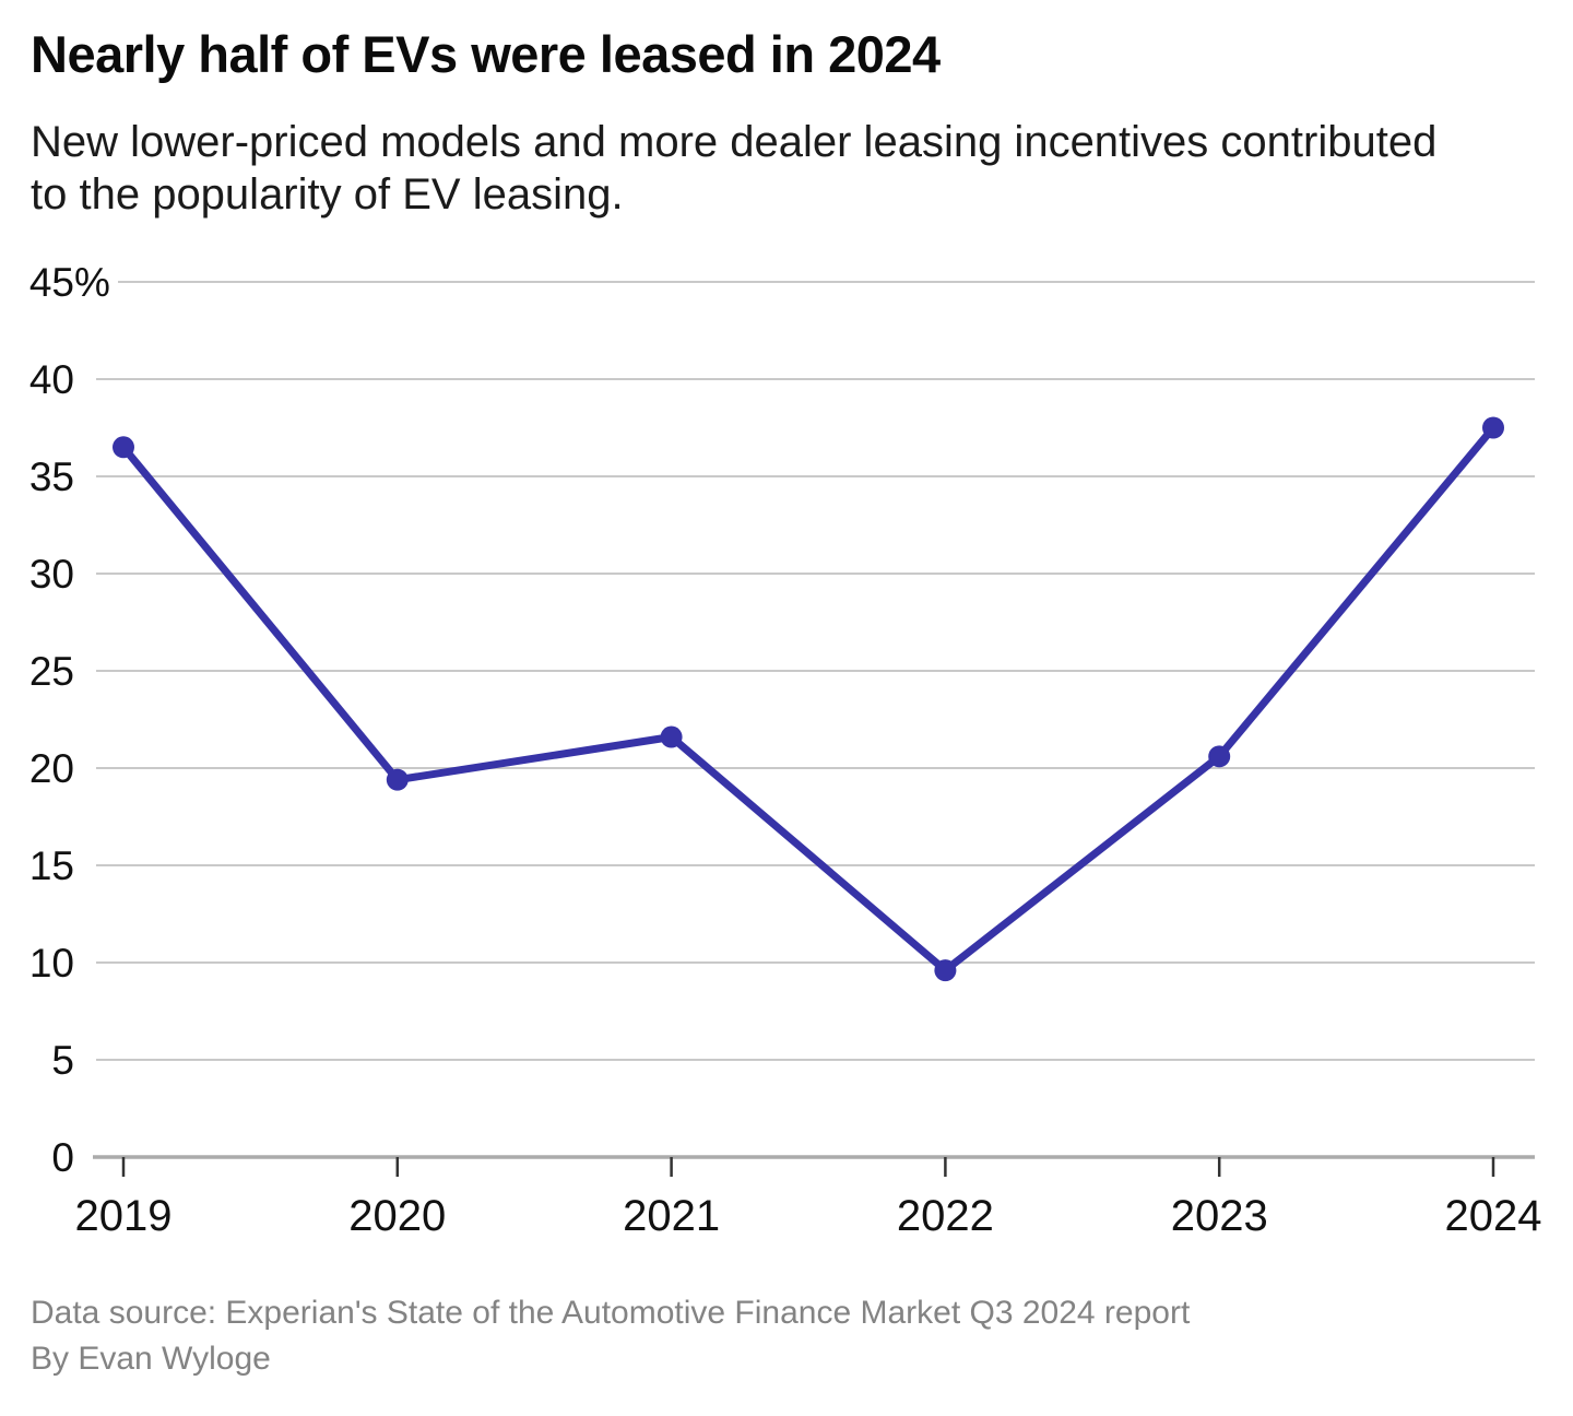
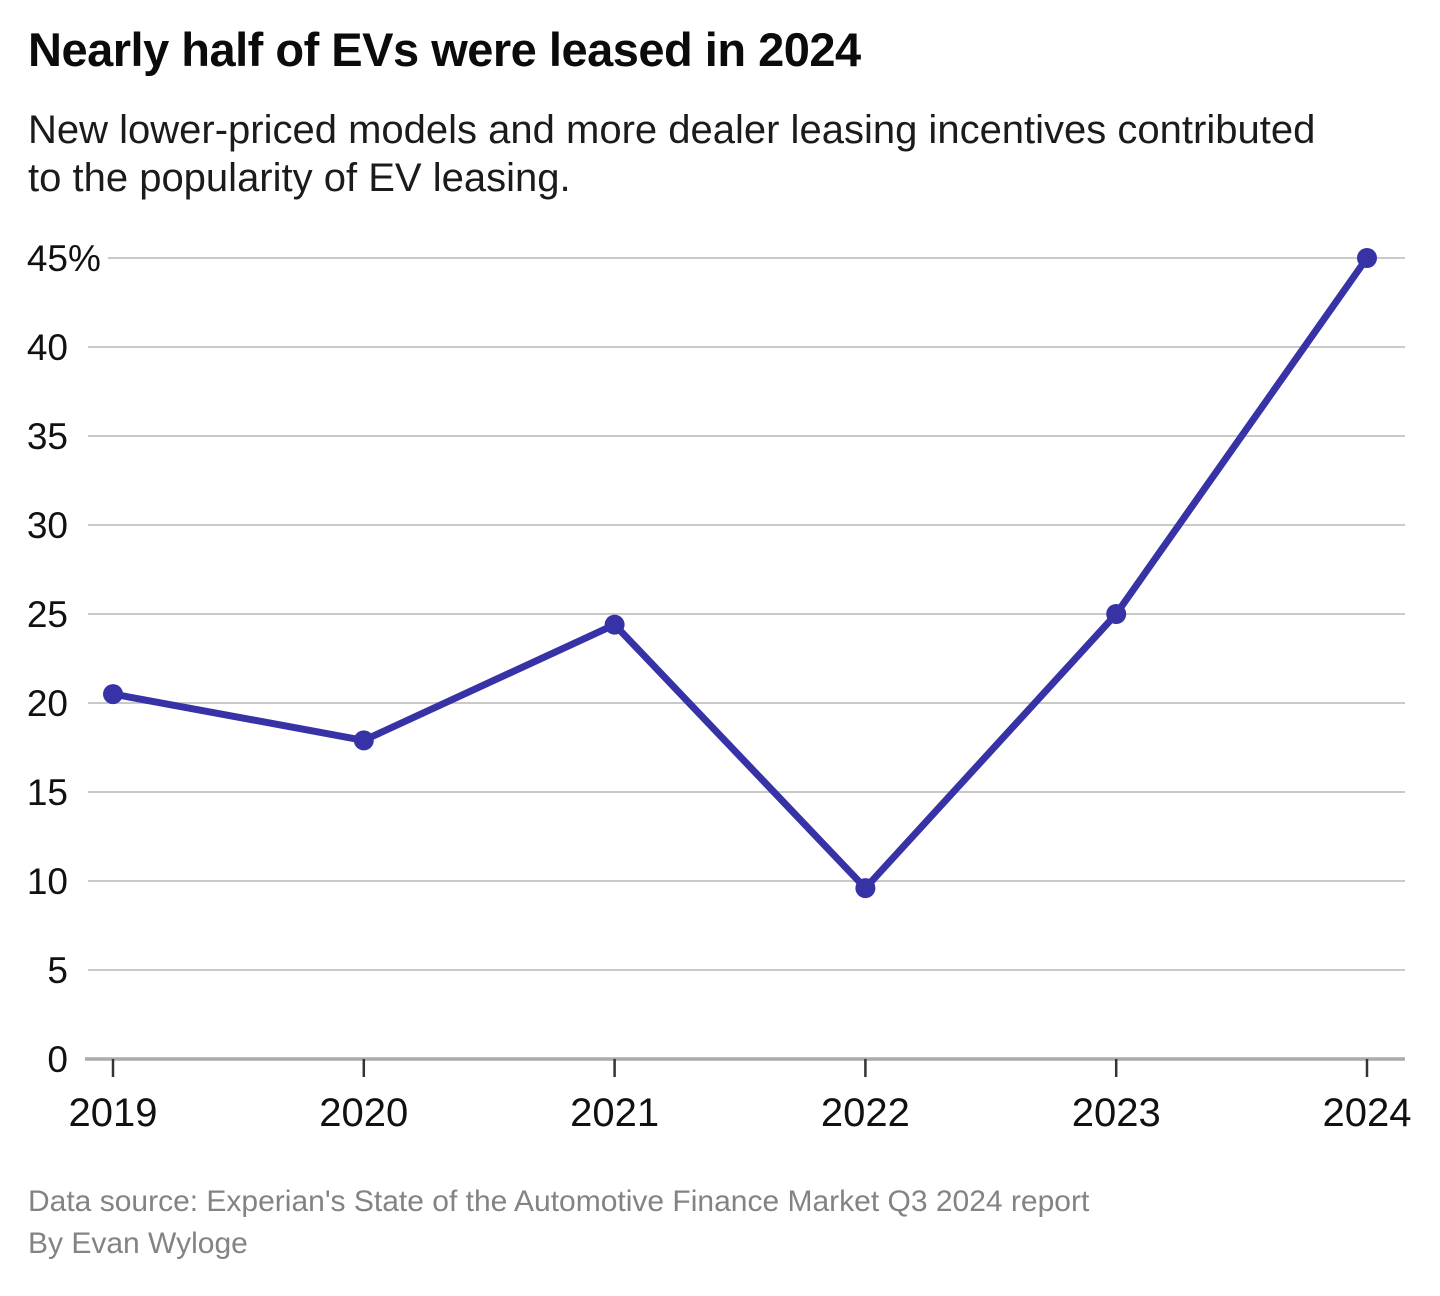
2019: 36.5 -> 20.5
2020: 19.4 -> 17.9
2021: 21.6 -> 24.4
2023: 20.6 -> 25.0
2024: 37.5 -> 45.0
